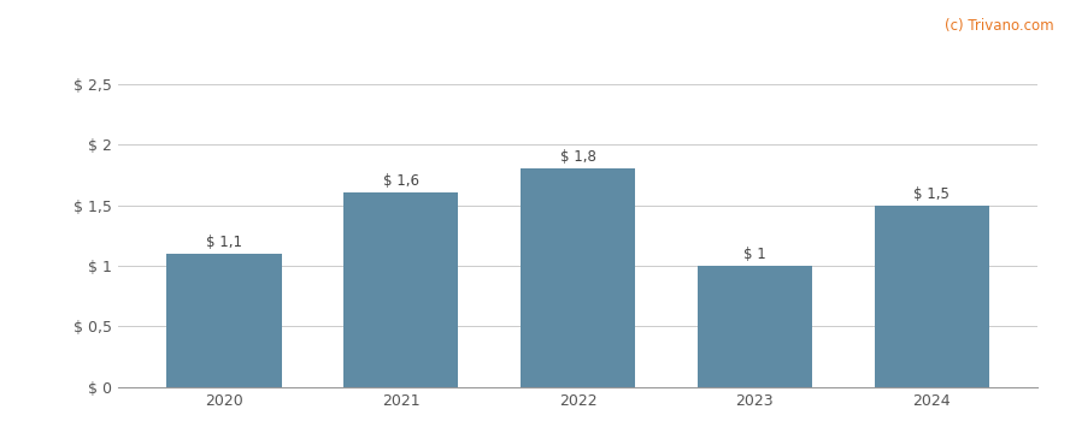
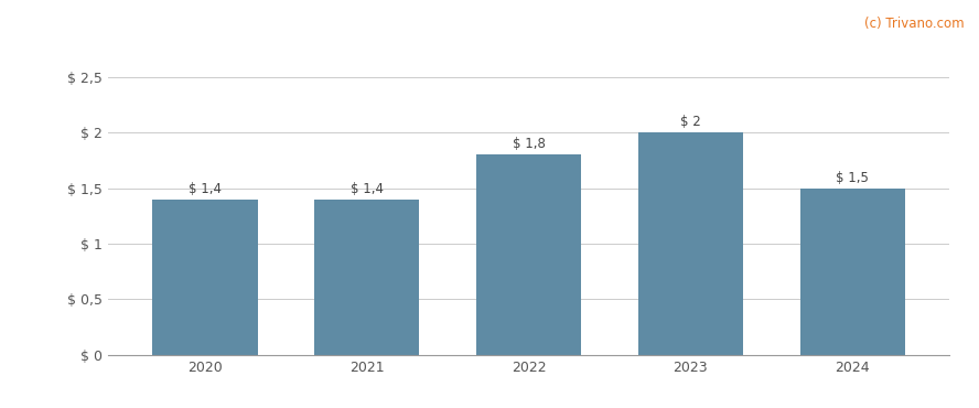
2020: 1,1 -> 1,4
2021: 1,6 -> 1,4
2023: 1 -> 2
